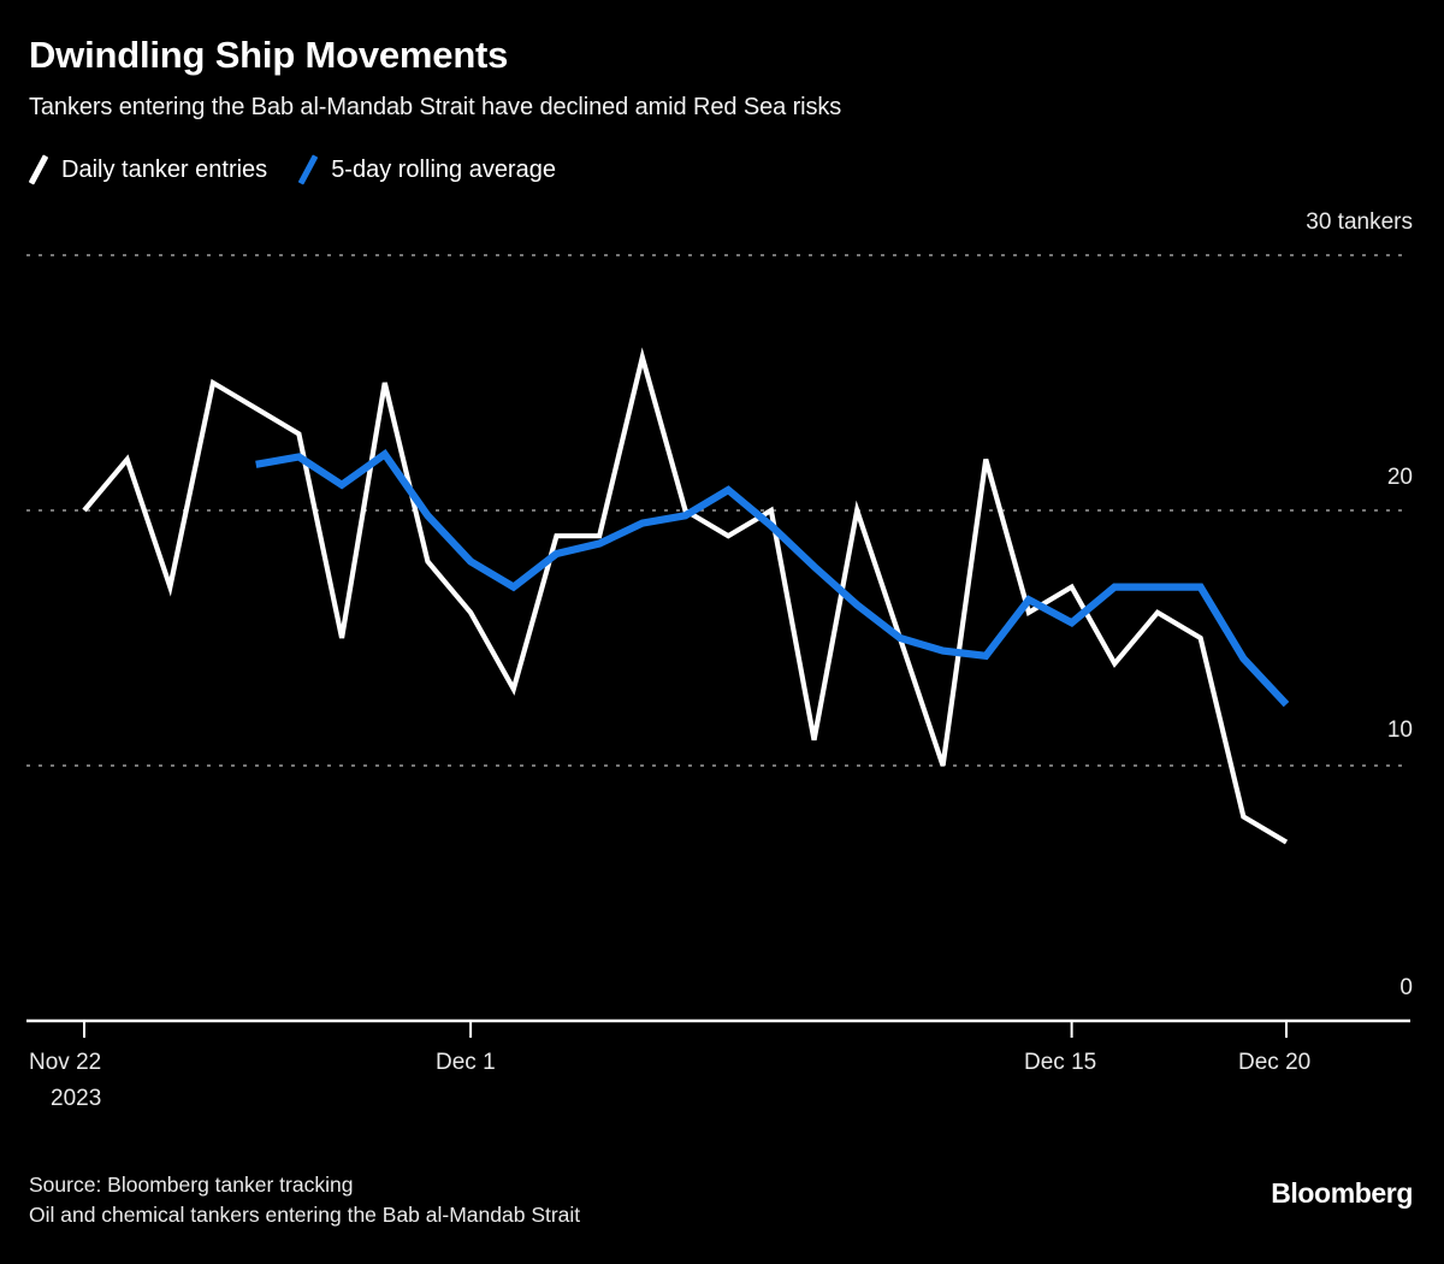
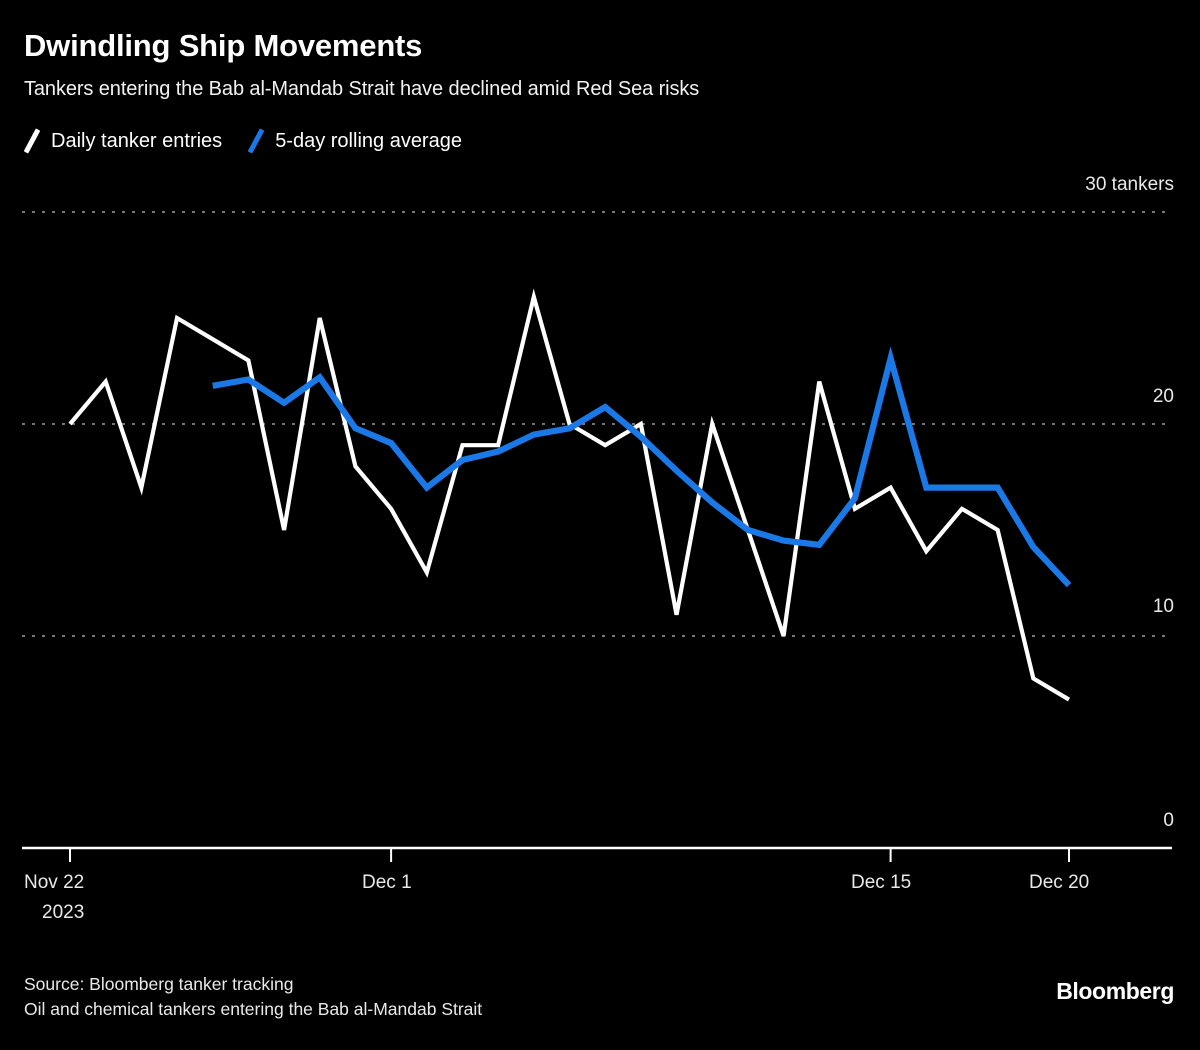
5-day rolling average/Dec 1: 18.0 -> 19.1
5-day rolling average/Dec 15: 15.6 -> 23.1
